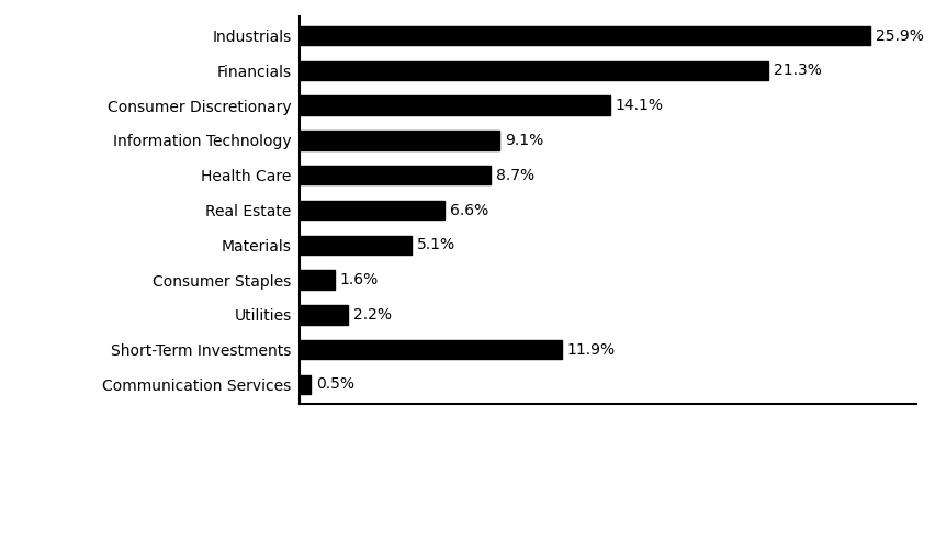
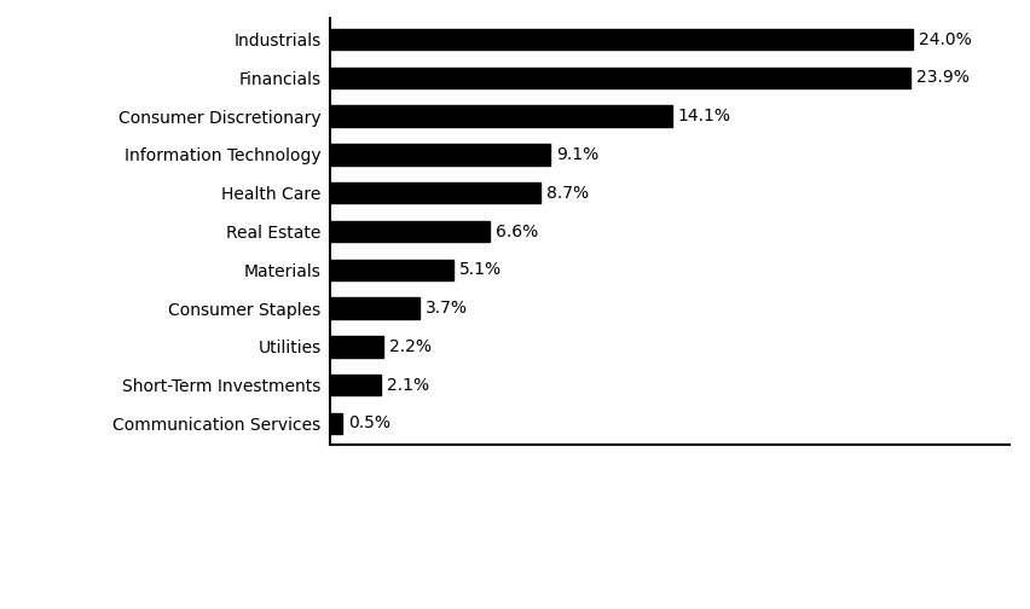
Industrials: 25.9% -> 24.0%
Financials: 21.3% -> 23.9%
Consumer Staples: 1.6% -> 3.7%
Short-Term Investments: 11.9% -> 2.1%
